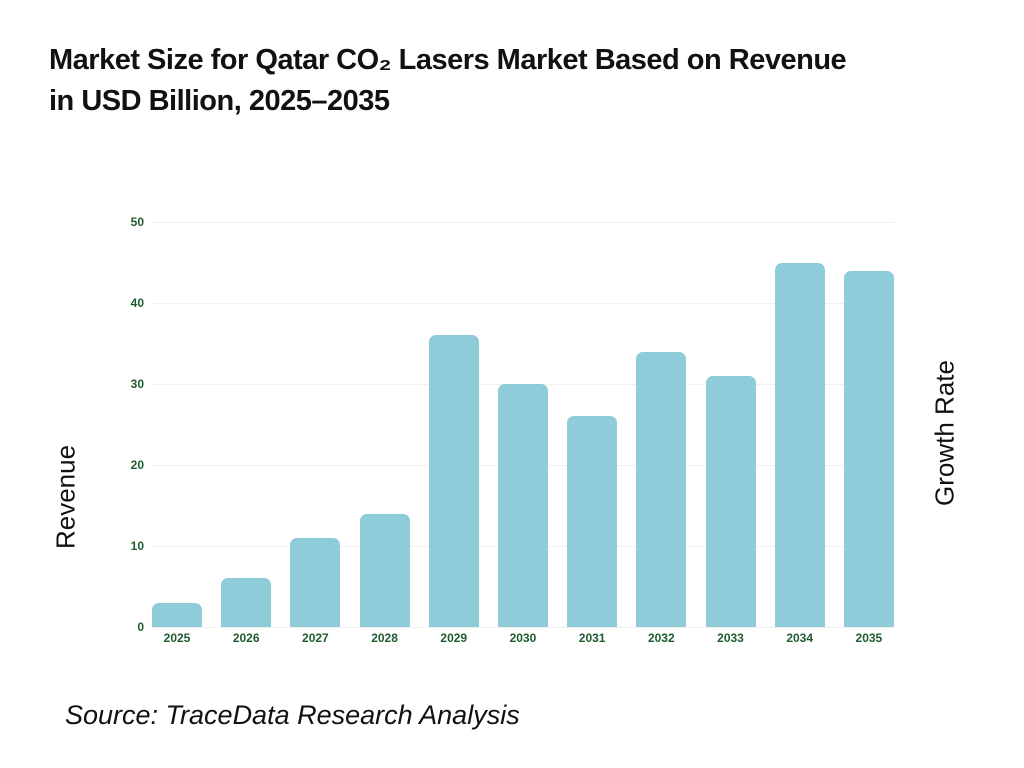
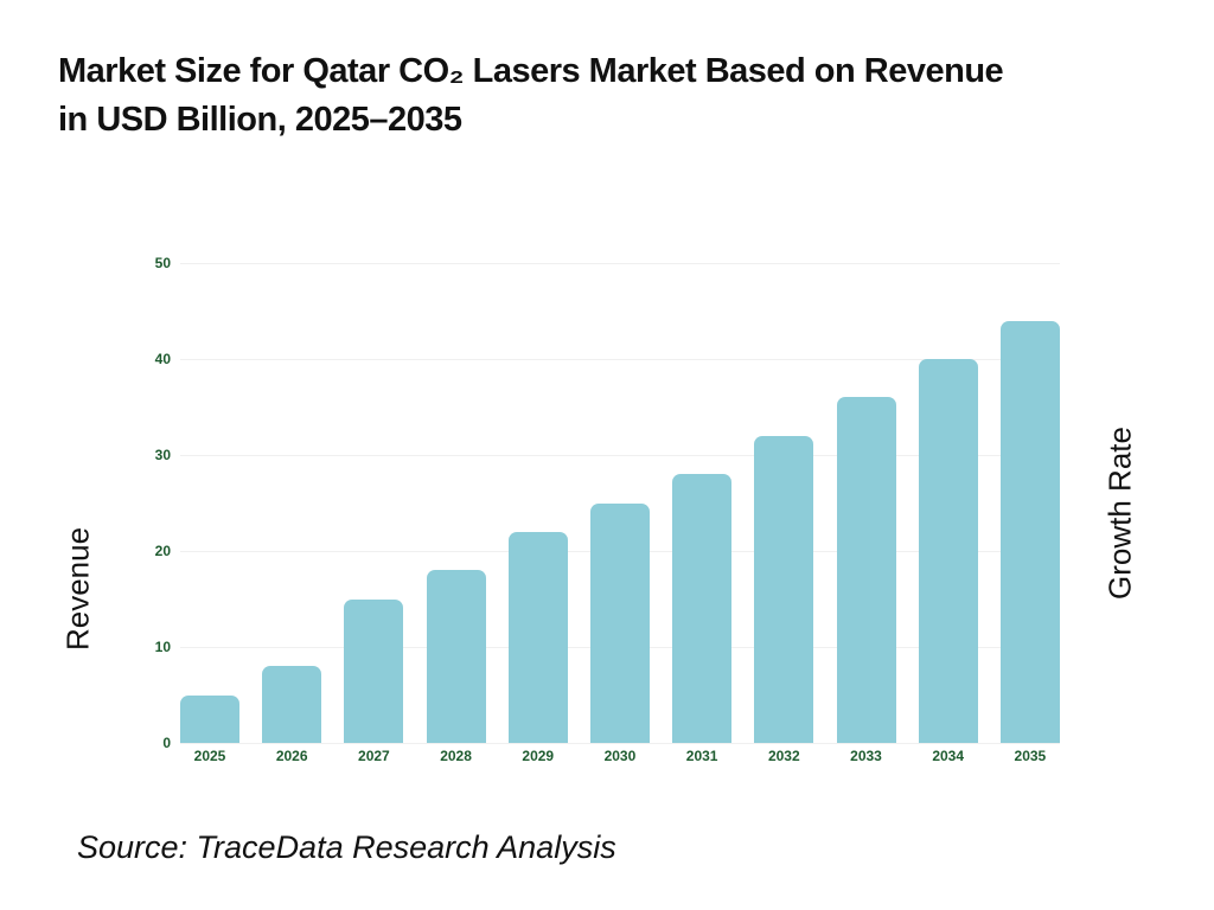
2025: 3 -> 5
2026: 6 -> 8
2027: 11 -> 15
2028: 14 -> 18
2029: 36 -> 22
2030: 30 -> 25
2031: 26 -> 28
2032: 34 -> 32
2033: 31 -> 36
2034: 45 -> 40
